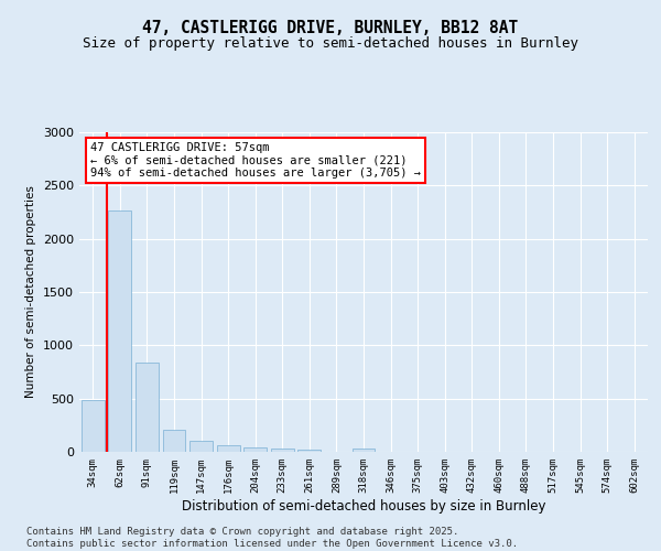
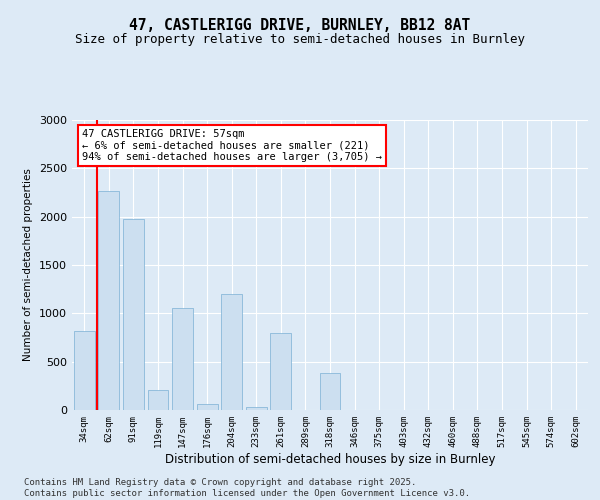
34sqm: 490 -> 820
91sqm: 840 -> 1980
147sqm: 100 -> 1060
204sqm: 40 -> 1200
261sqm: 20 -> 800
318sqm: 40 -> 380
